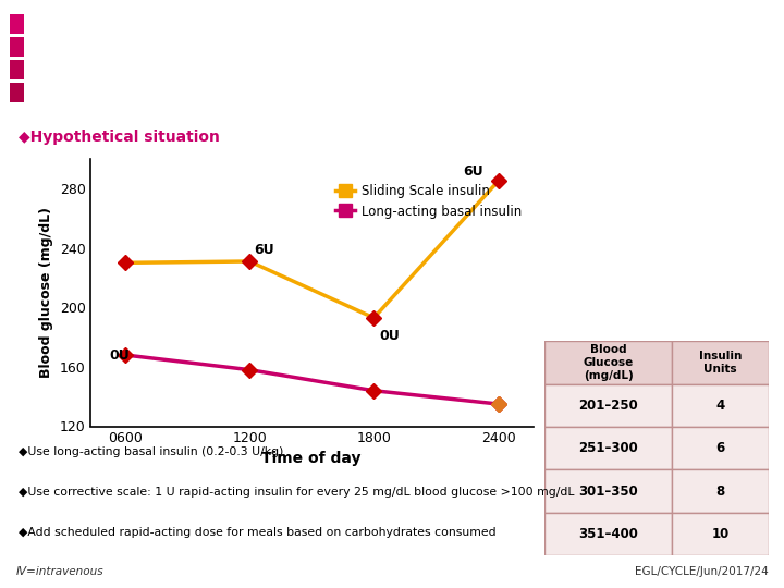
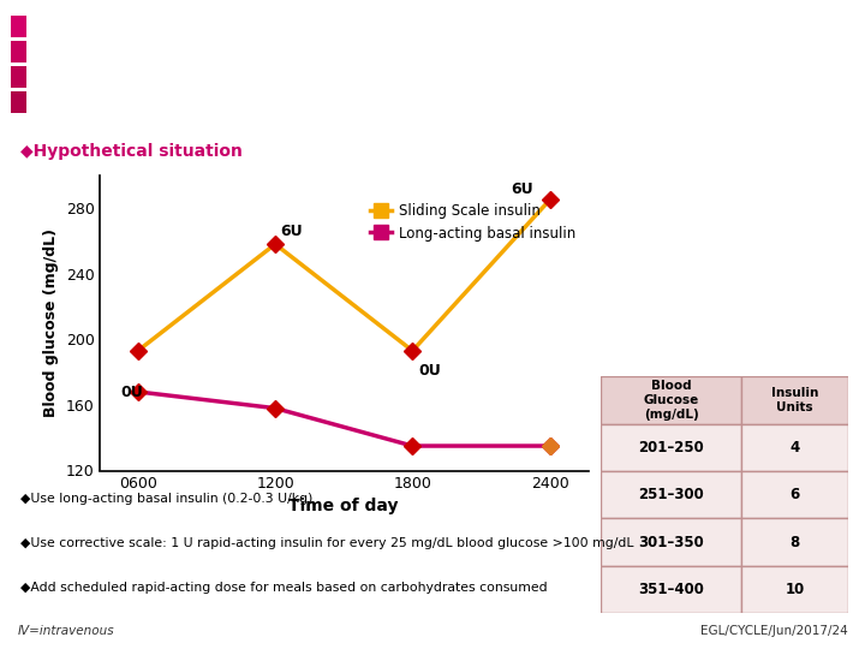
Sliding Scale insulin/0600: 230 -> 193
Sliding Scale insulin/1200: 231 -> 258
Long-acting basal insulin/1800: 144 -> 135
